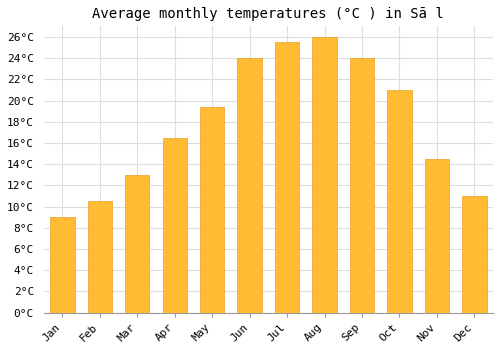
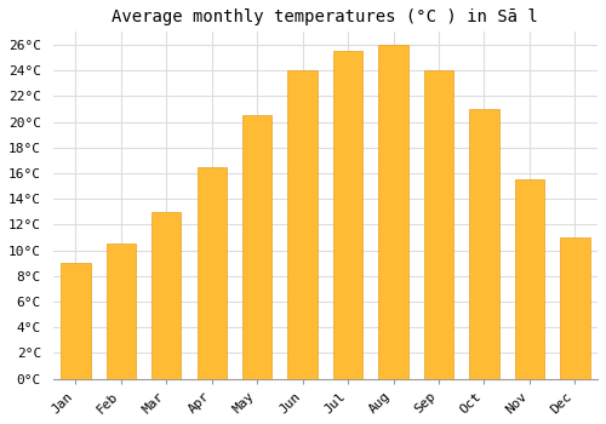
May: 19.4°C -> 20.5°C
Nov: 14.5°C -> 15.5°C
